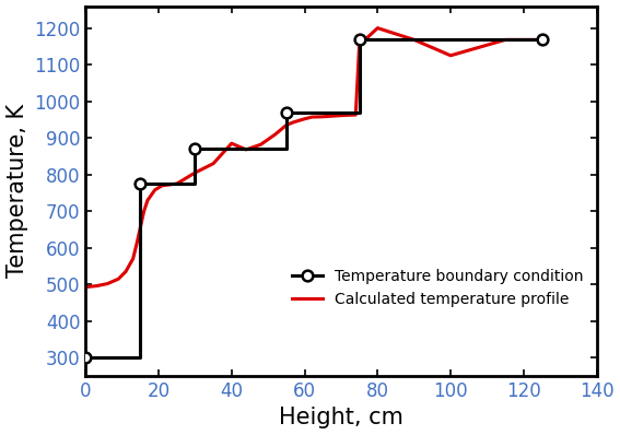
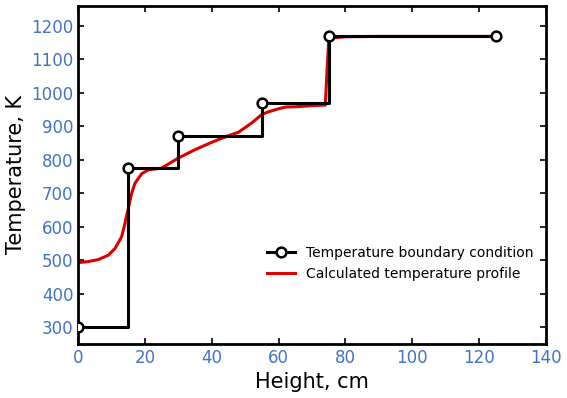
Calculated temperature profile/40: 885 -> 852
Calculated temperature profile/80: 1200 -> 1167
Calculated temperature profile/100: 1125 -> 1168
